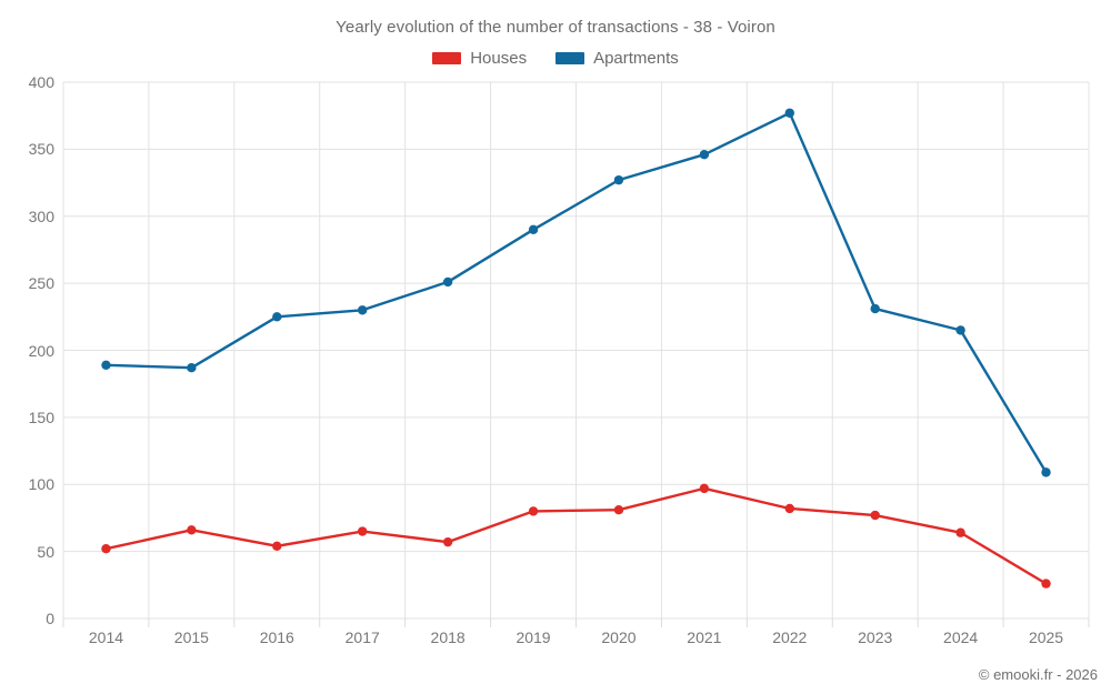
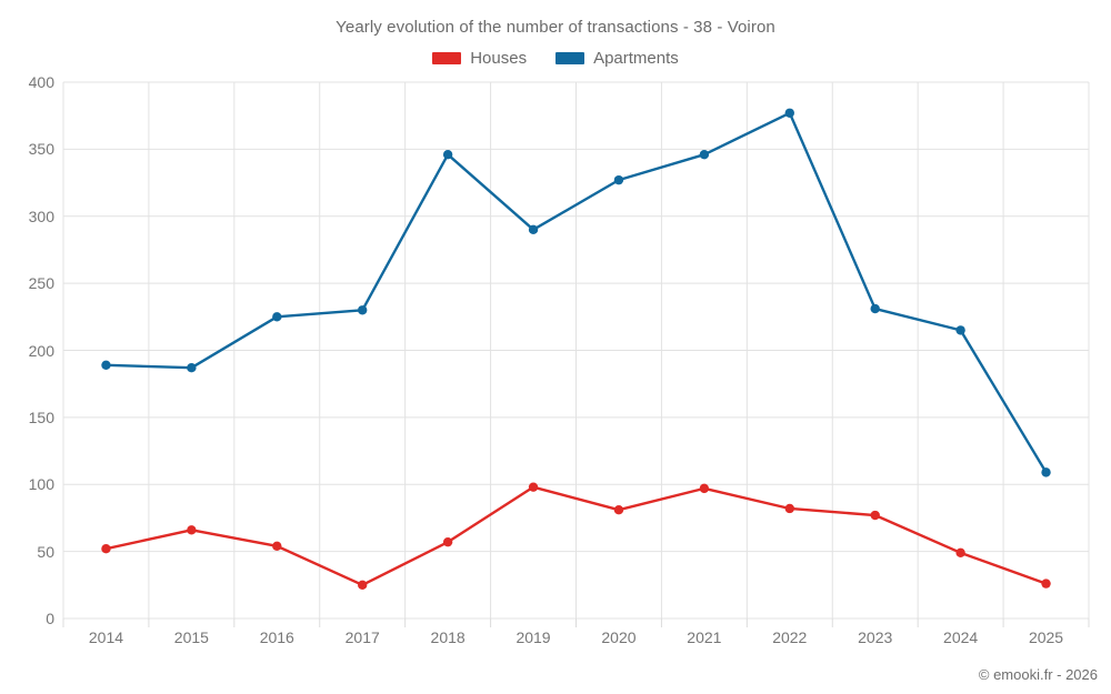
Houses/2017: 65 -> 25
Apartments/2018: 251 -> 346
Houses/2019: 80 -> 98
Houses/2024: 64 -> 49
